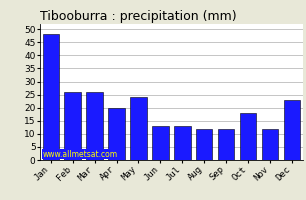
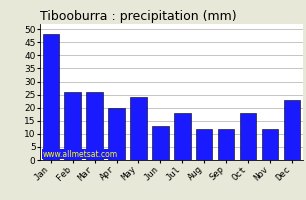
Jul: 13 -> 18
